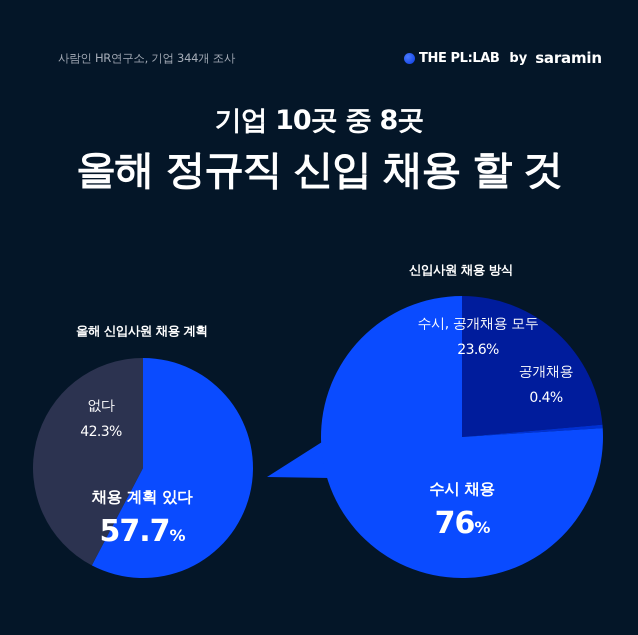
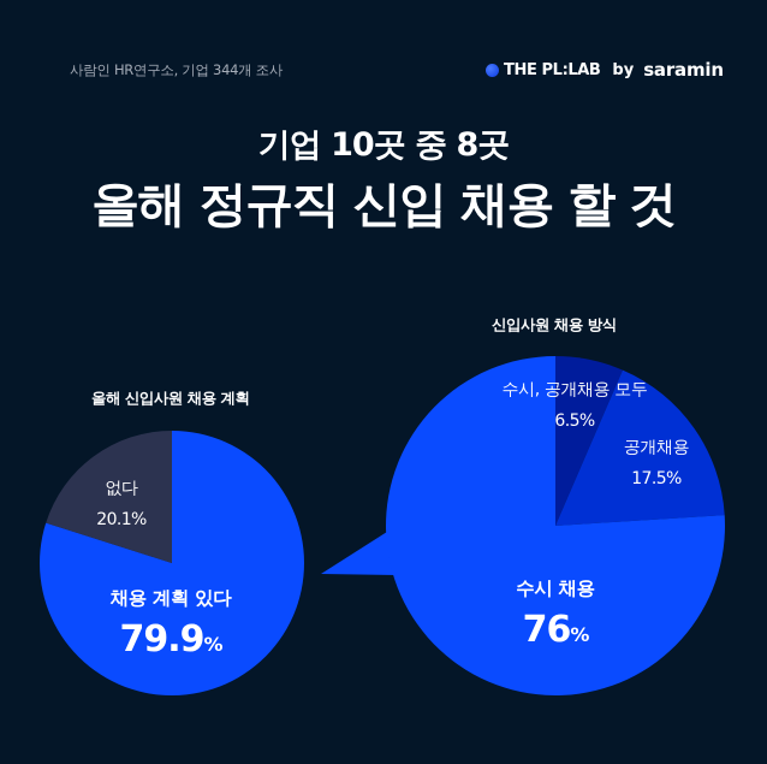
올해 신입사원 채용 계획/채용 계획 있다: 57.7 -> 79.9
올해 신입사원 채용 계획/없다: 42.3% -> 20.1%
신입사원 채용 방식/공개채용: 0.4% -> 17.5%
신입사원 채용 방식/수시, 공개채용 모두: 23.6% -> 6.5%
